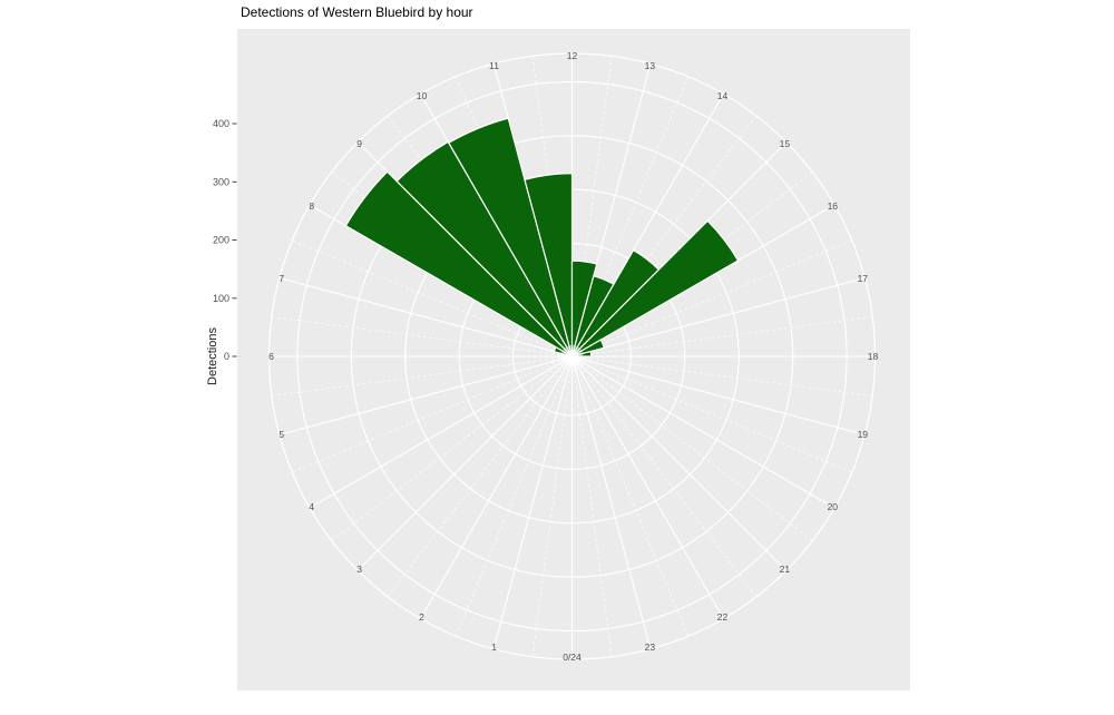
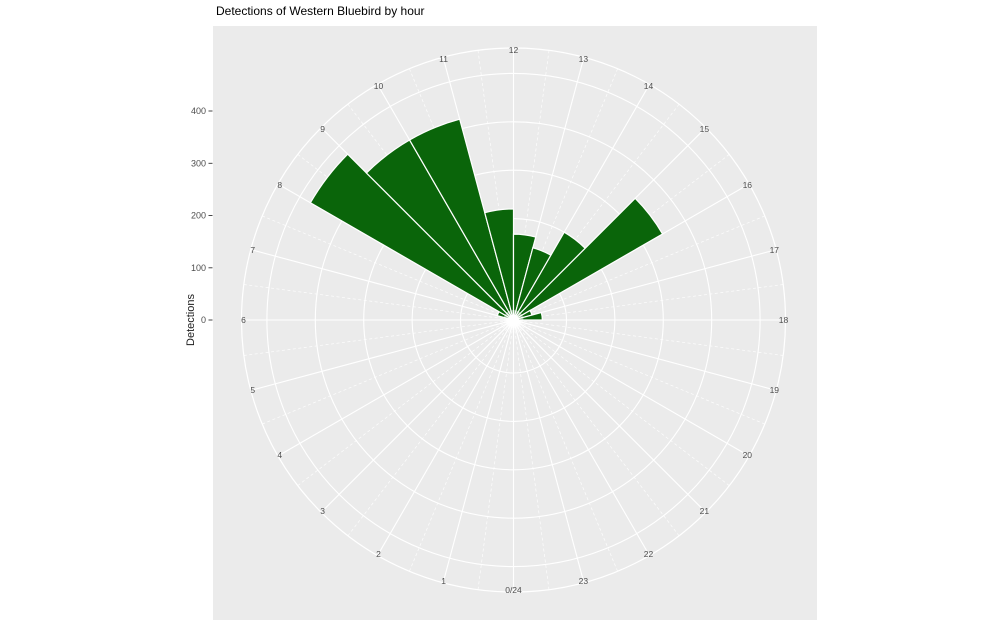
9: 450 -> 420
10: 450 -> 420
11: 330 -> 220
14: 220 -> 200
16: 50 -> 30
17: 30 -> 50
